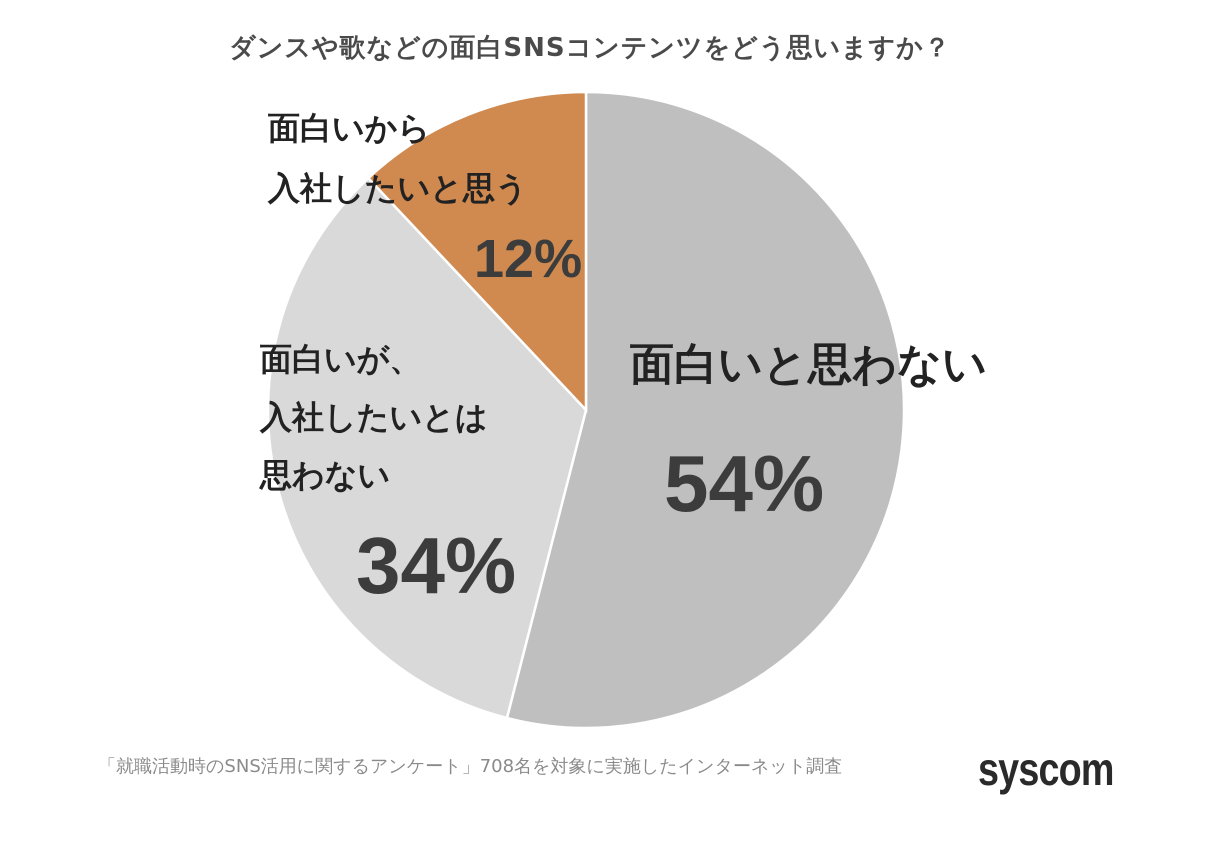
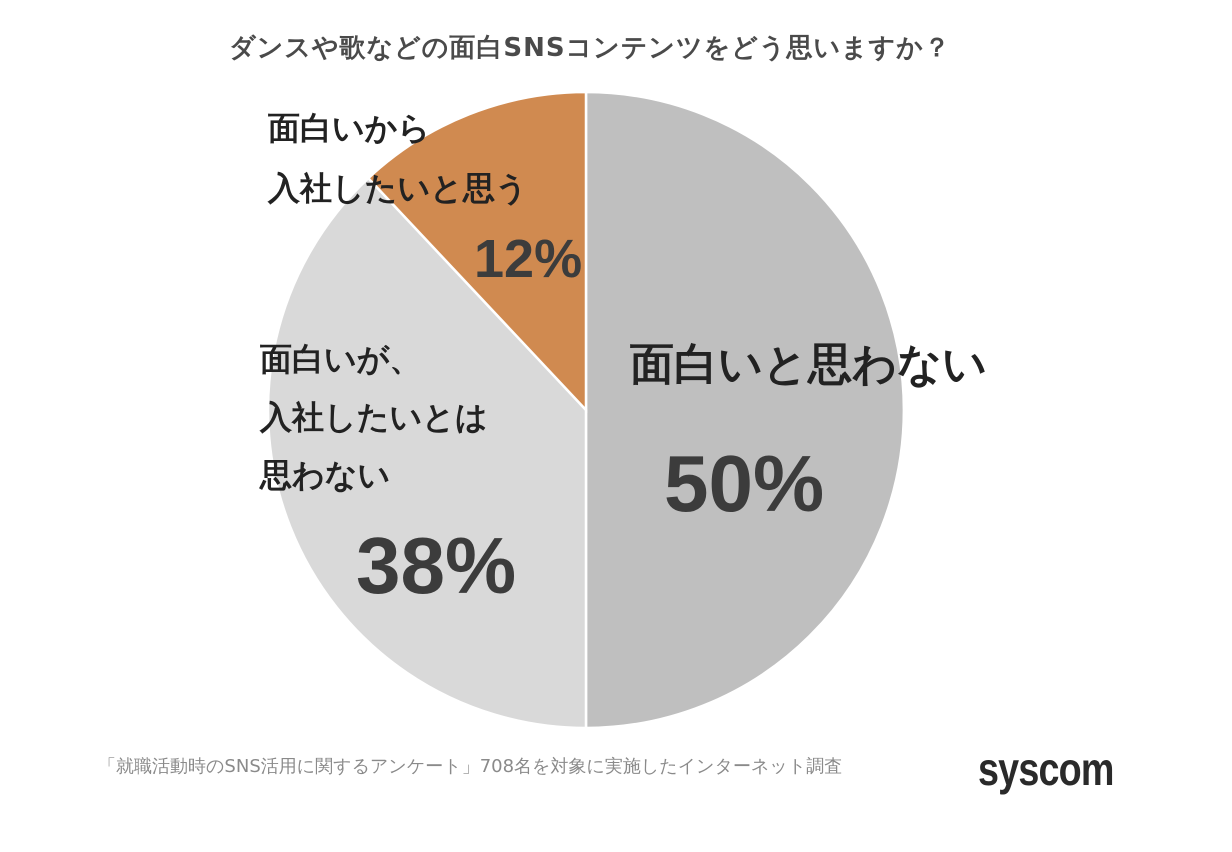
面白いと思わない: 54% -> 50%
面白いが、入社したいとは思わない: 34% -> 38%
